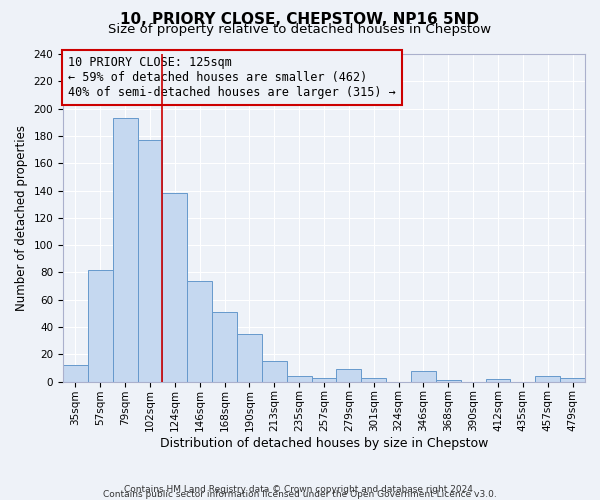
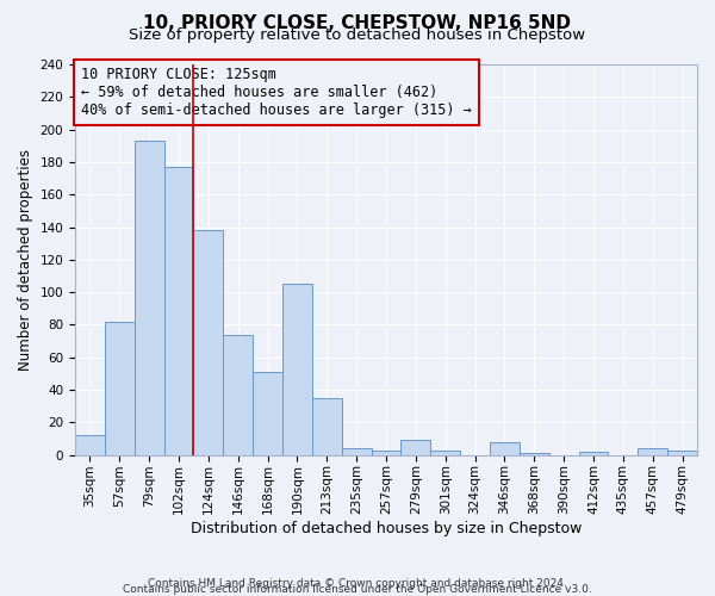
190sqm: 35 -> 105
213sqm: 15 -> 35
